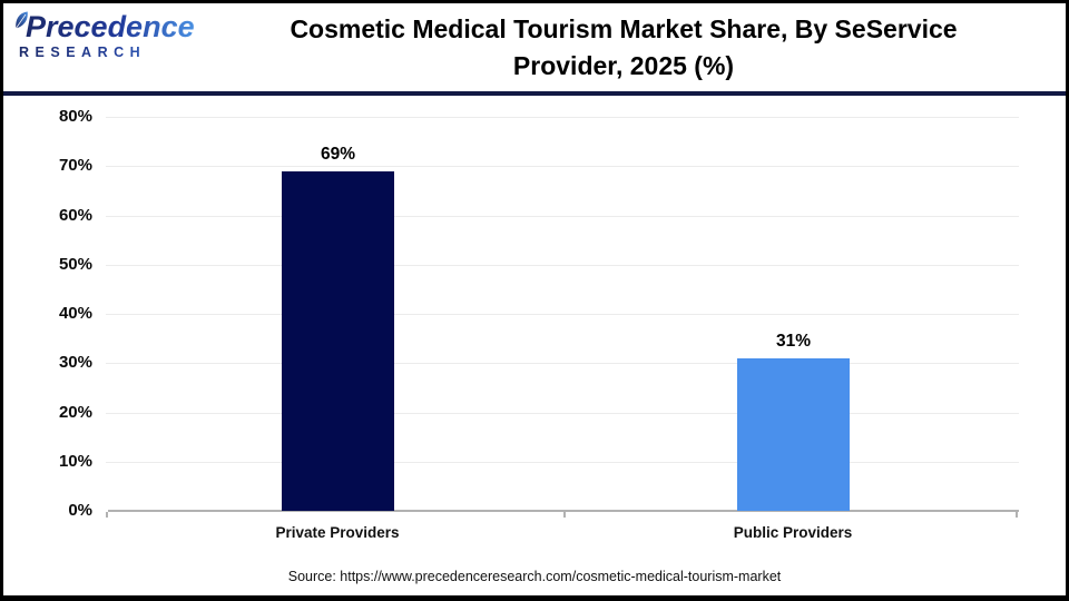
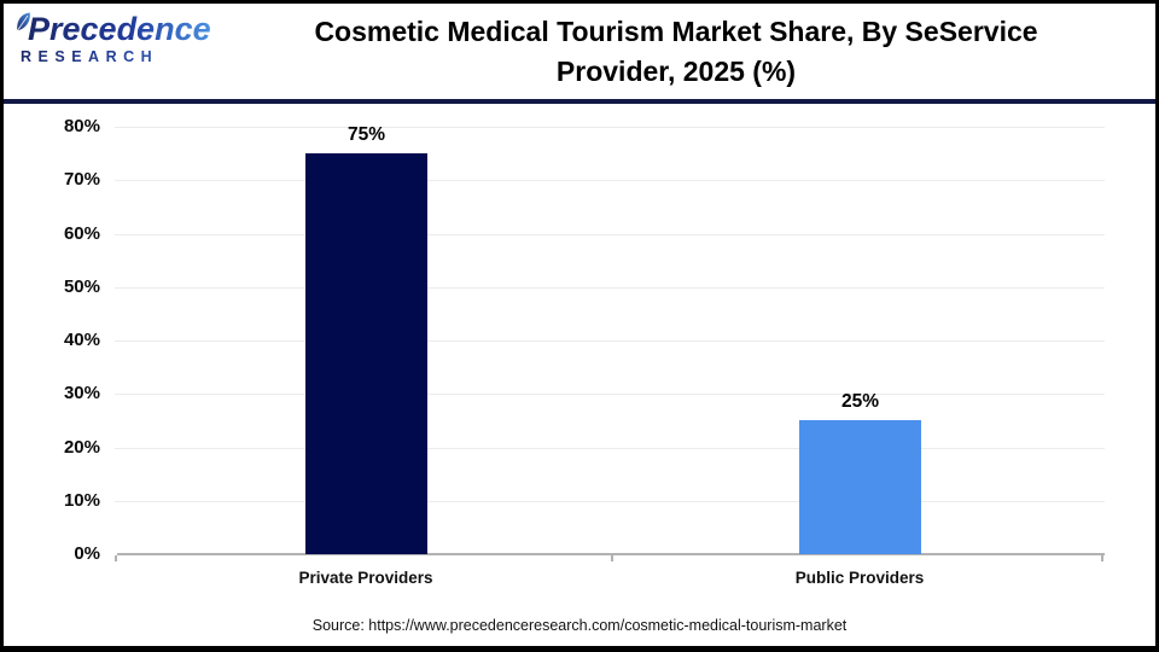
Private Providers: 69% -> 75%
Public Providers: 31% -> 25%
